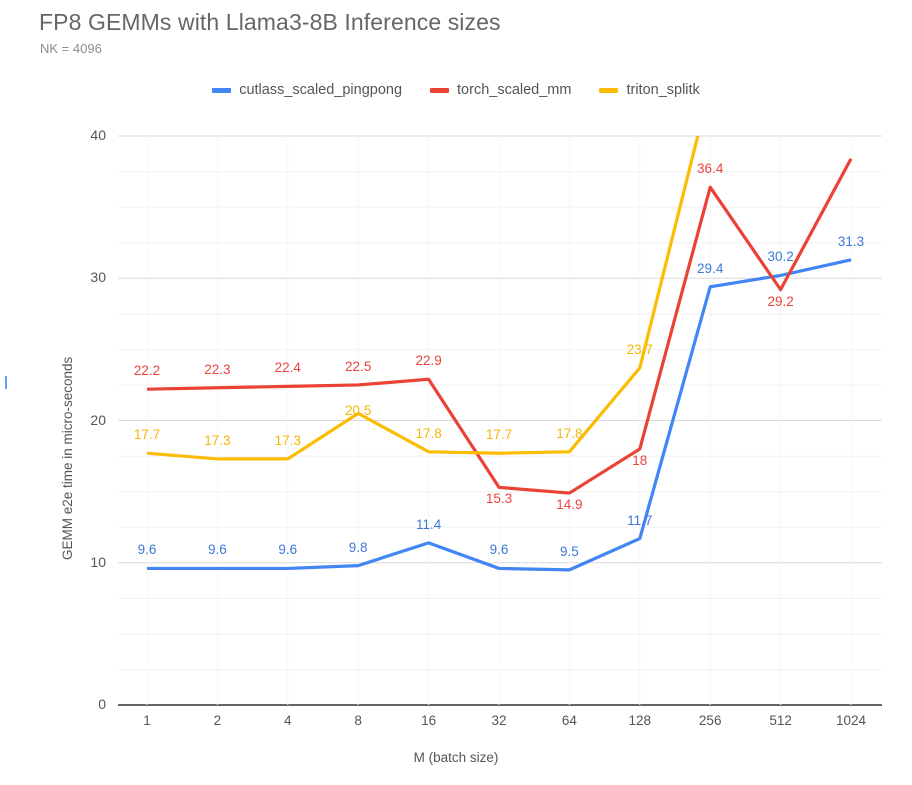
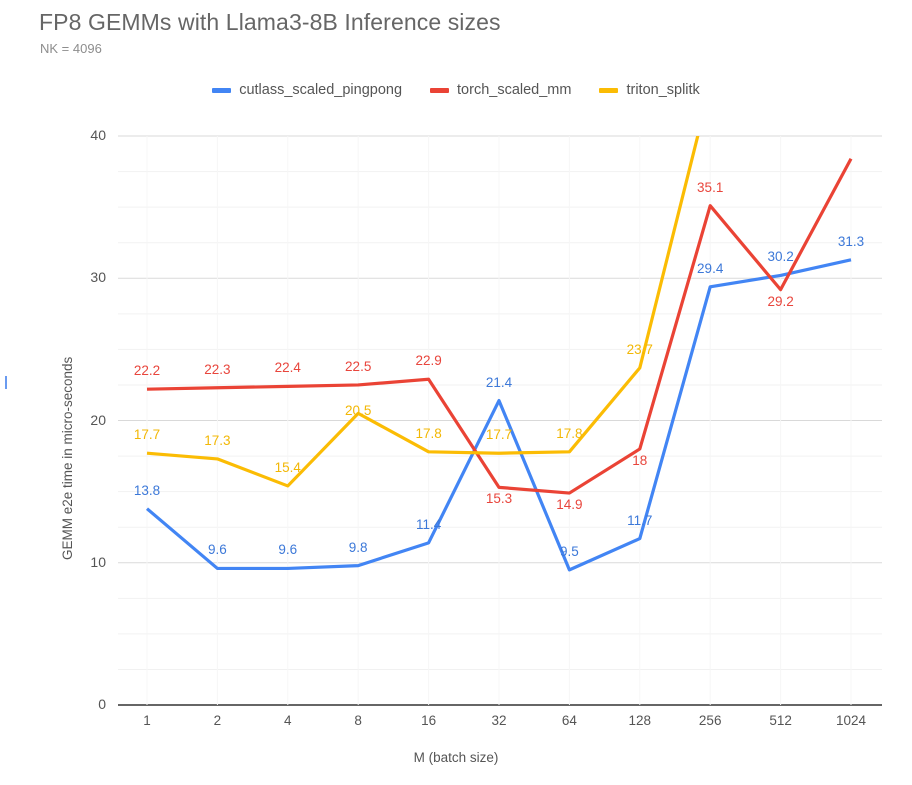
cutlass_scaled_pingpong/1: 9.6 -> 13.8
triton_splitk/4: 17.3 -> 15.4
cutlass_scaled_pingpong/32: 9.6 -> 21.4
torch_scaled_mm/256: 36.4 -> 35.1
